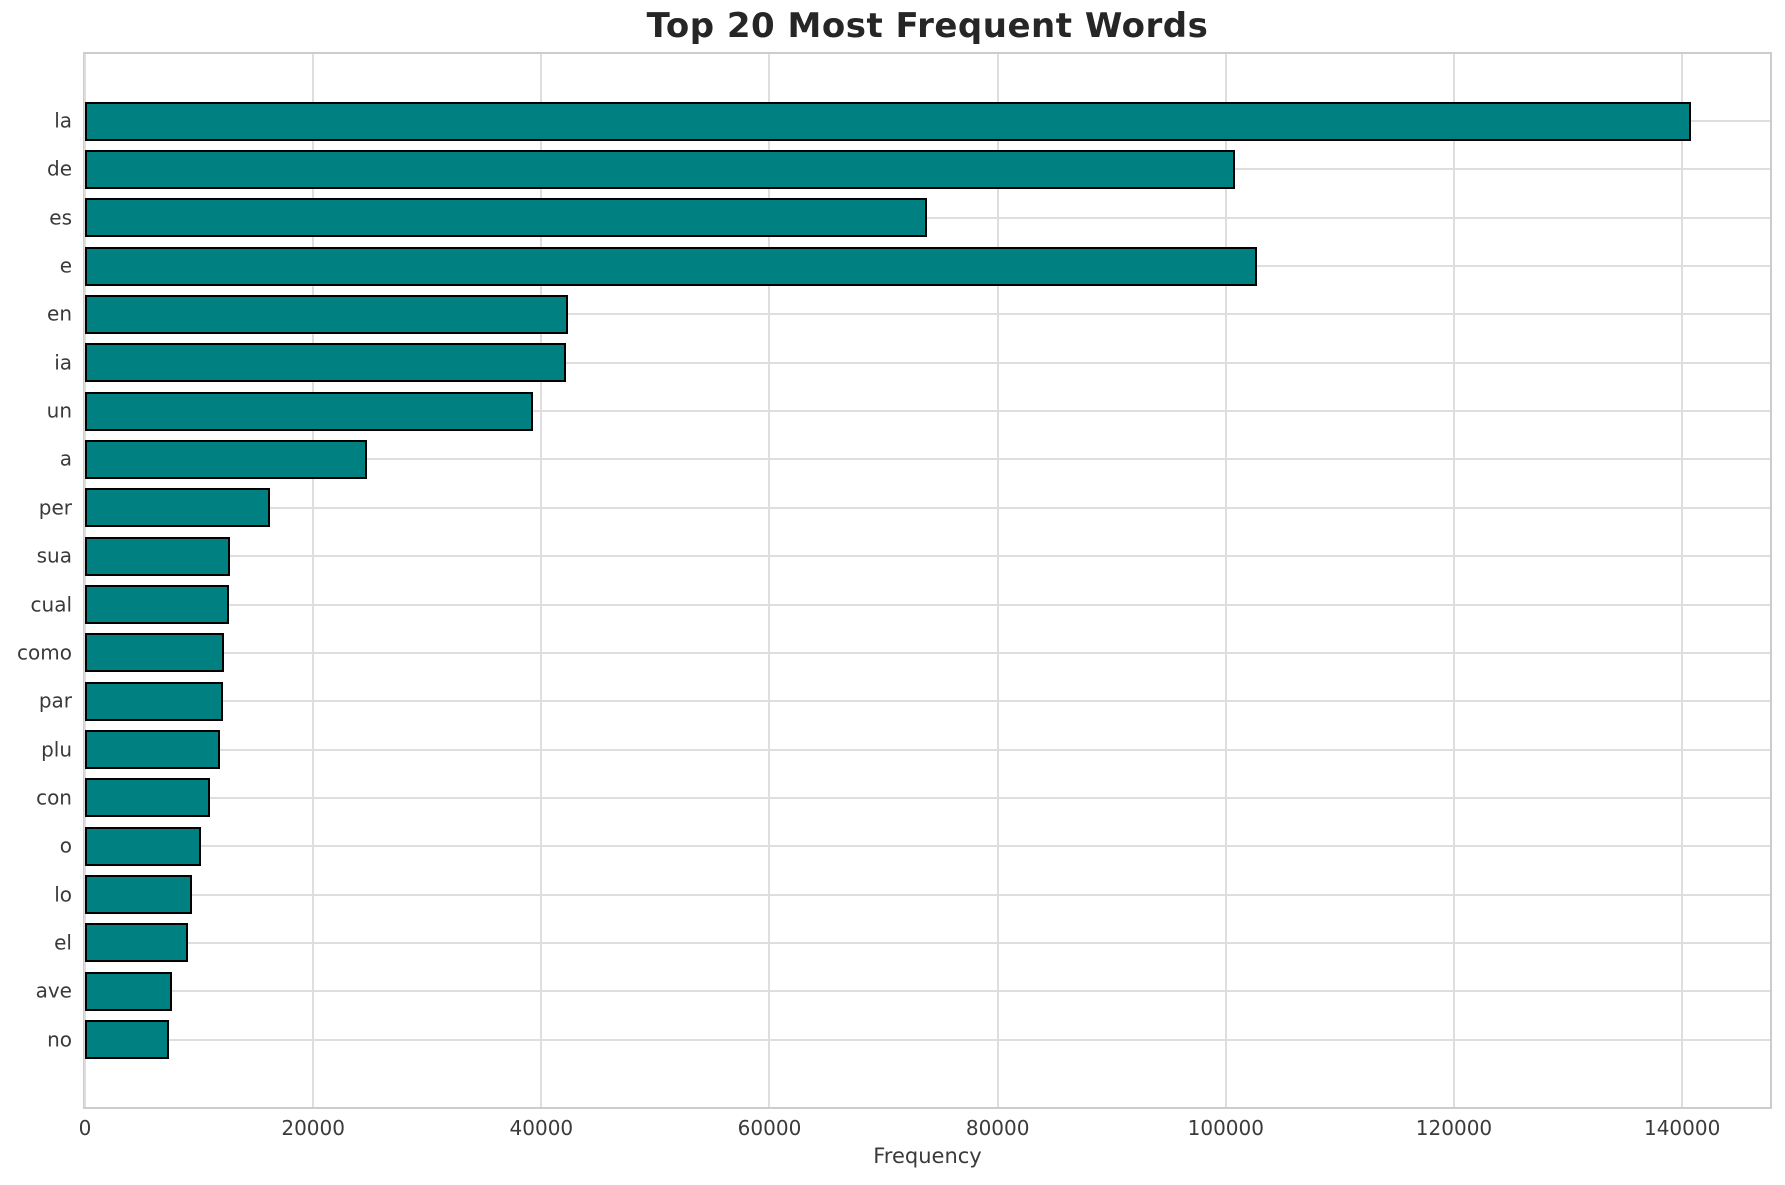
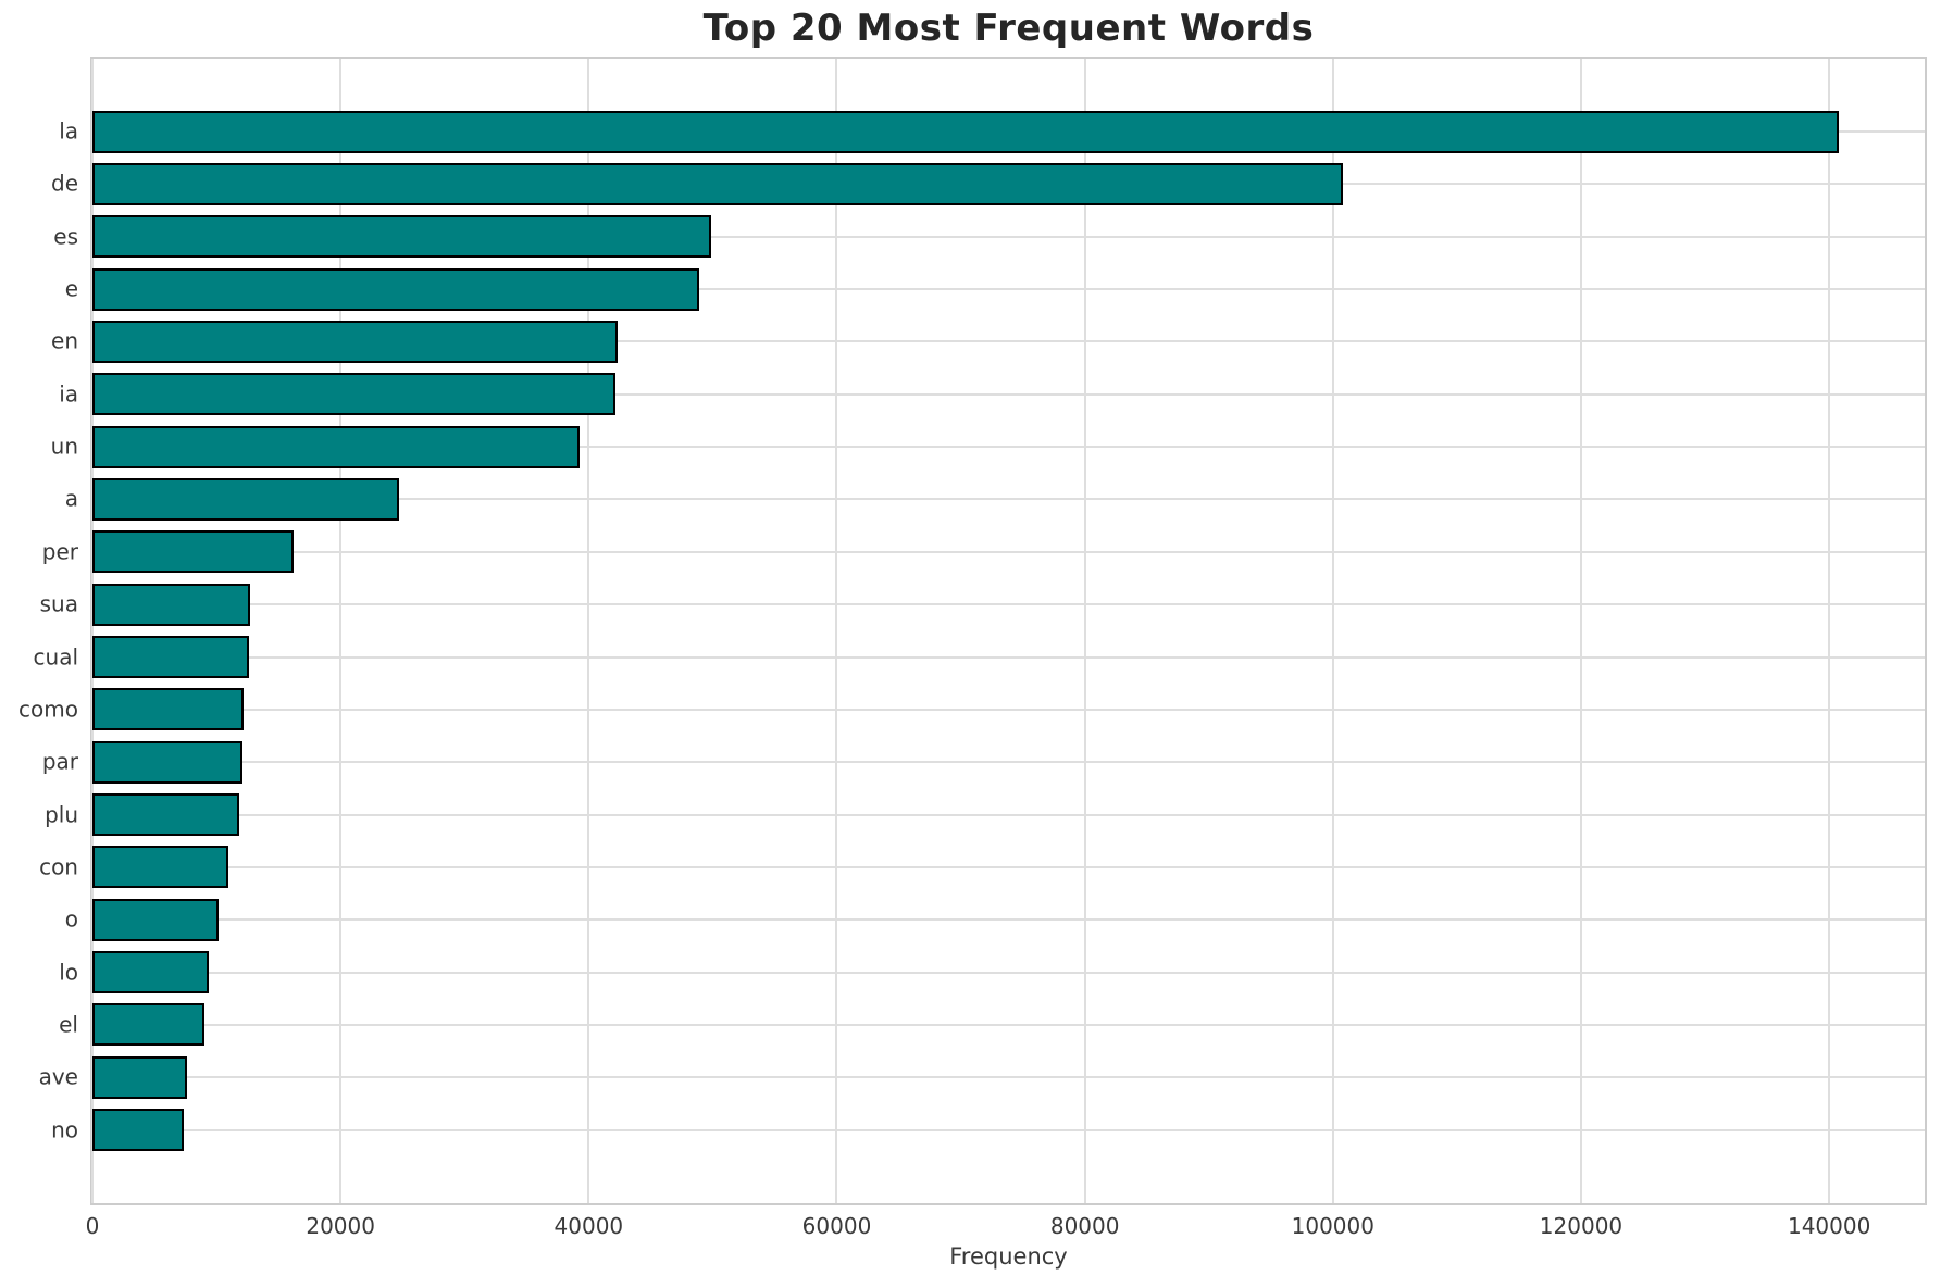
es: 73800 -> 49900
e: 102700 -> 48900
